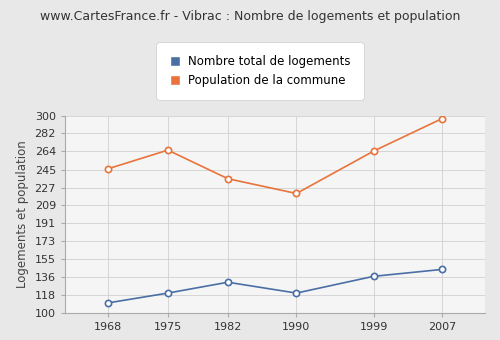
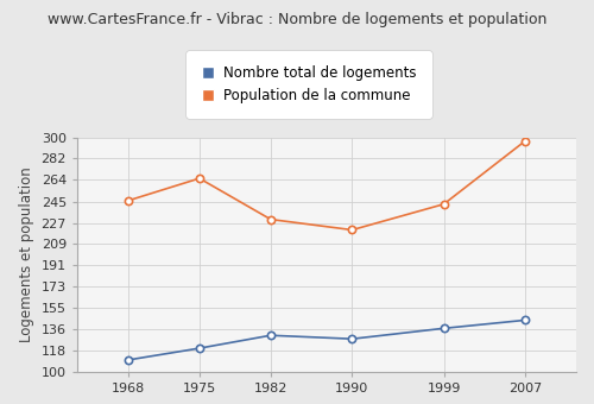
Population de la commune/1982: 236 -> 230
Nombre total de logements/1990: 120 -> 128
Population de la commune/1999: 264 -> 243
